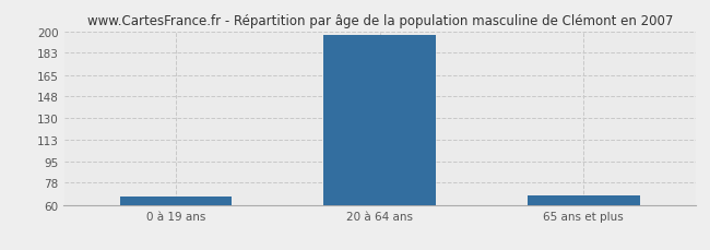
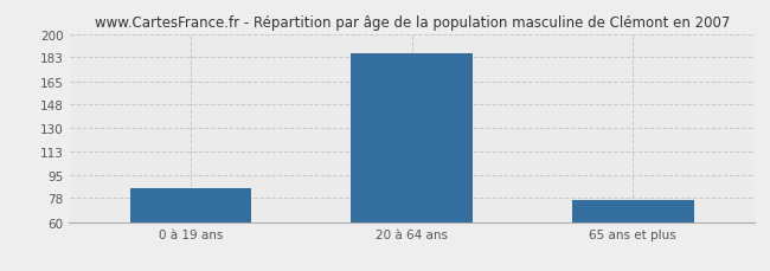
0 à 19 ans: 67 -> 85
20 à 64 ans: 197 -> 186
65 ans et plus: 68 -> 76
